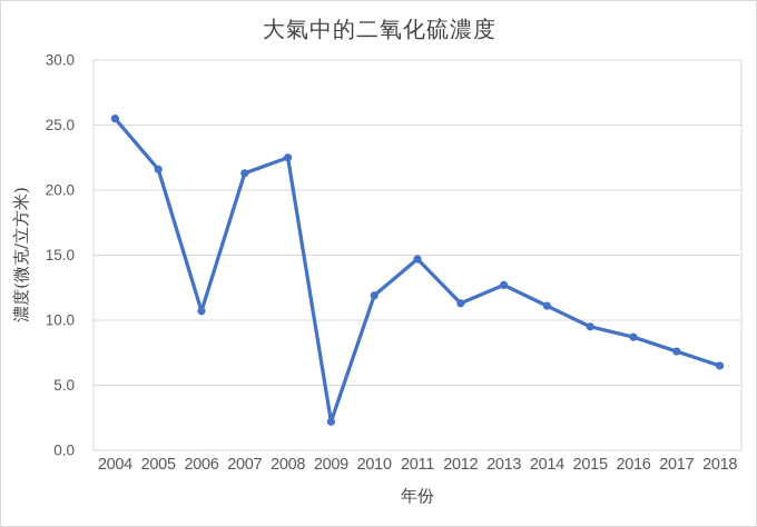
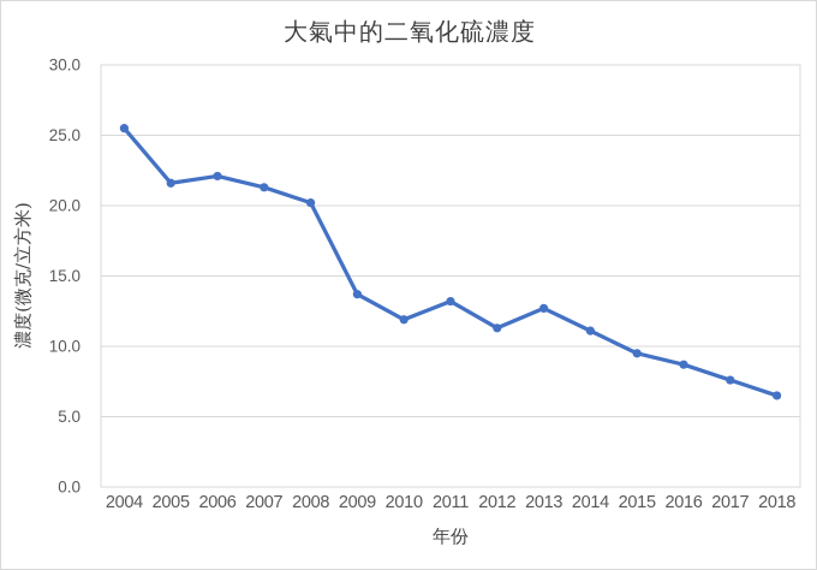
2006: 10.7 -> 22.1
2008: 22.5 -> 20.2
2009: 2.2 -> 13.7
2011: 14.7 -> 13.2
